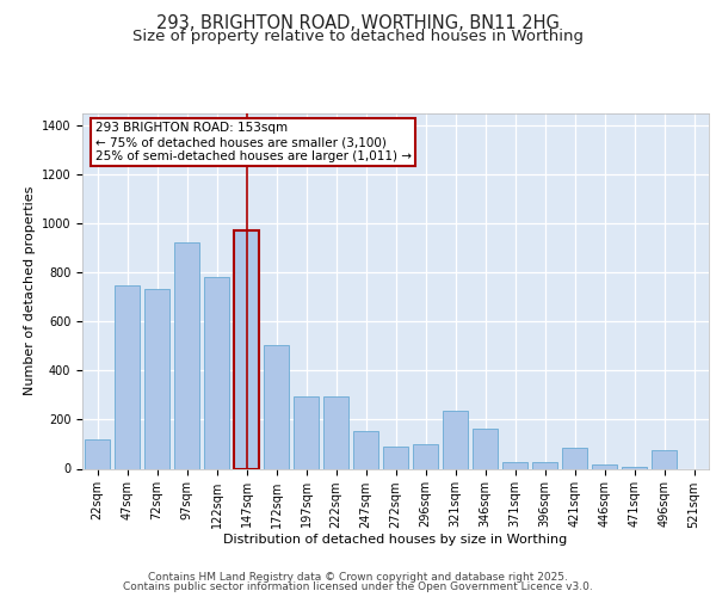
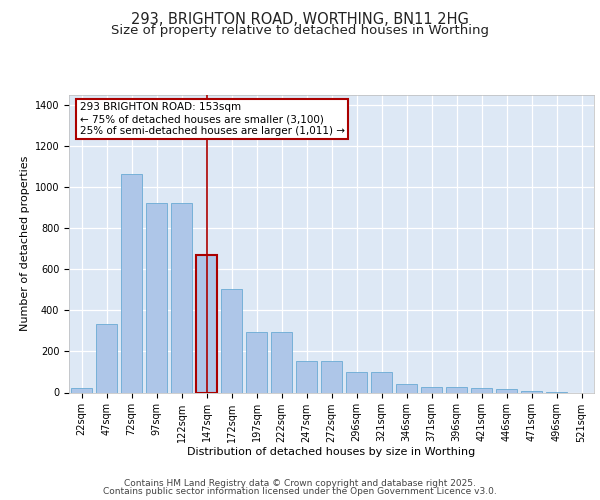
22sqm: 120 -> 20
47sqm: 750 -> 335
72sqm: 735 -> 1065
122sqm: 780 -> 925
147sqm: 970 -> 670
272sqm: 90 -> 155
321sqm: 235 -> 100
346sqm: 165 -> 40
421sqm: 85 -> 20
496sqm: 75 -> 2
